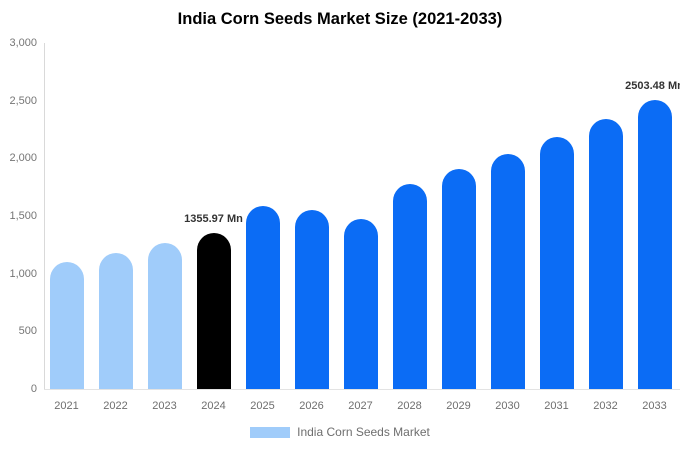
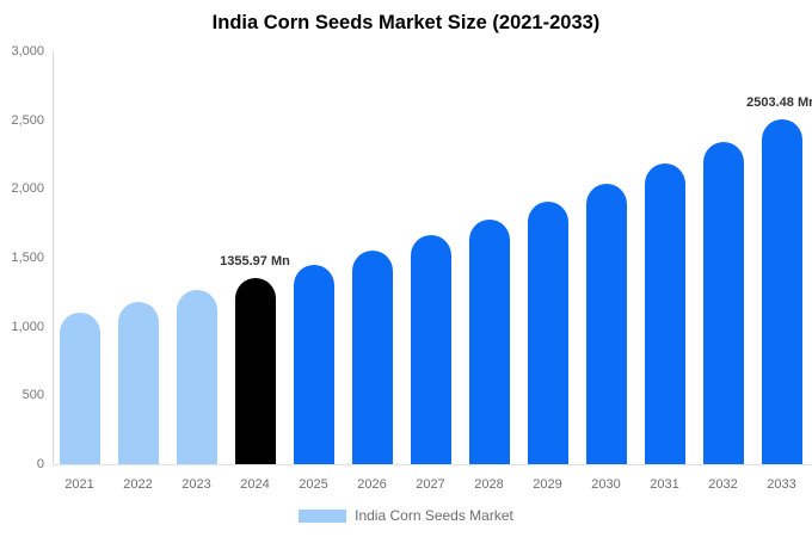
2025: 1590 -> 1450
2027: 1470 -> 1660
